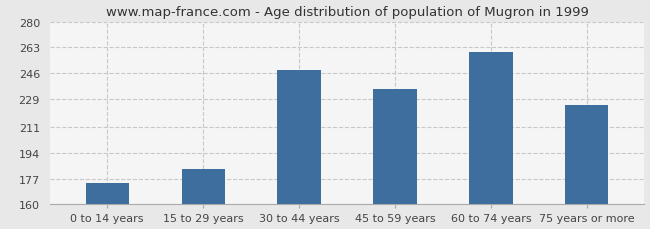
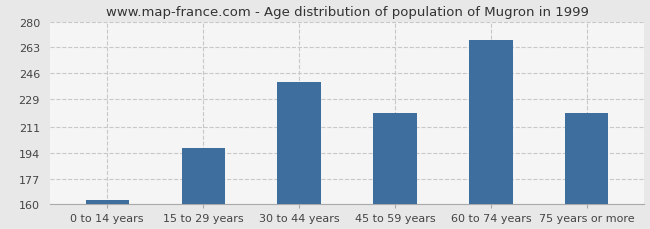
0 to 14 years: 174 -> 163
15 to 29 years: 183 -> 197
30 to 44 years: 248 -> 240
45 to 59 years: 236 -> 220
60 to 74 years: 260 -> 268
75 years or more: 225 -> 220
